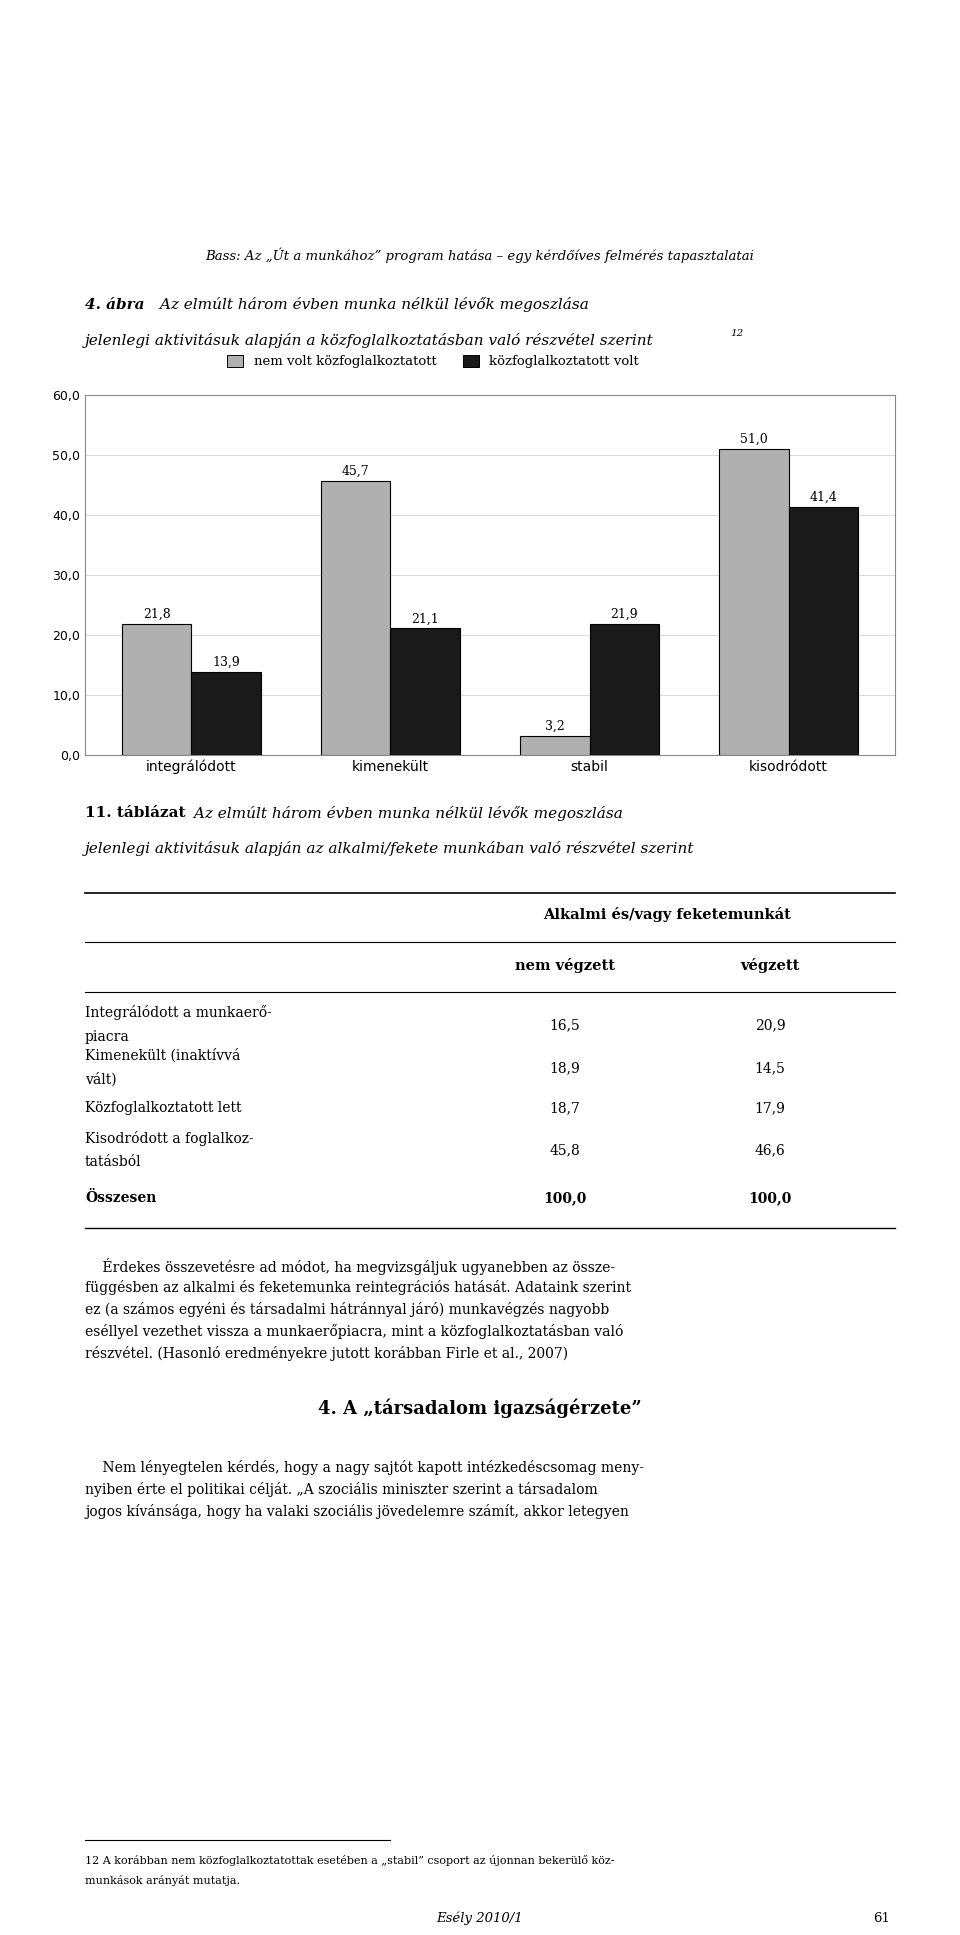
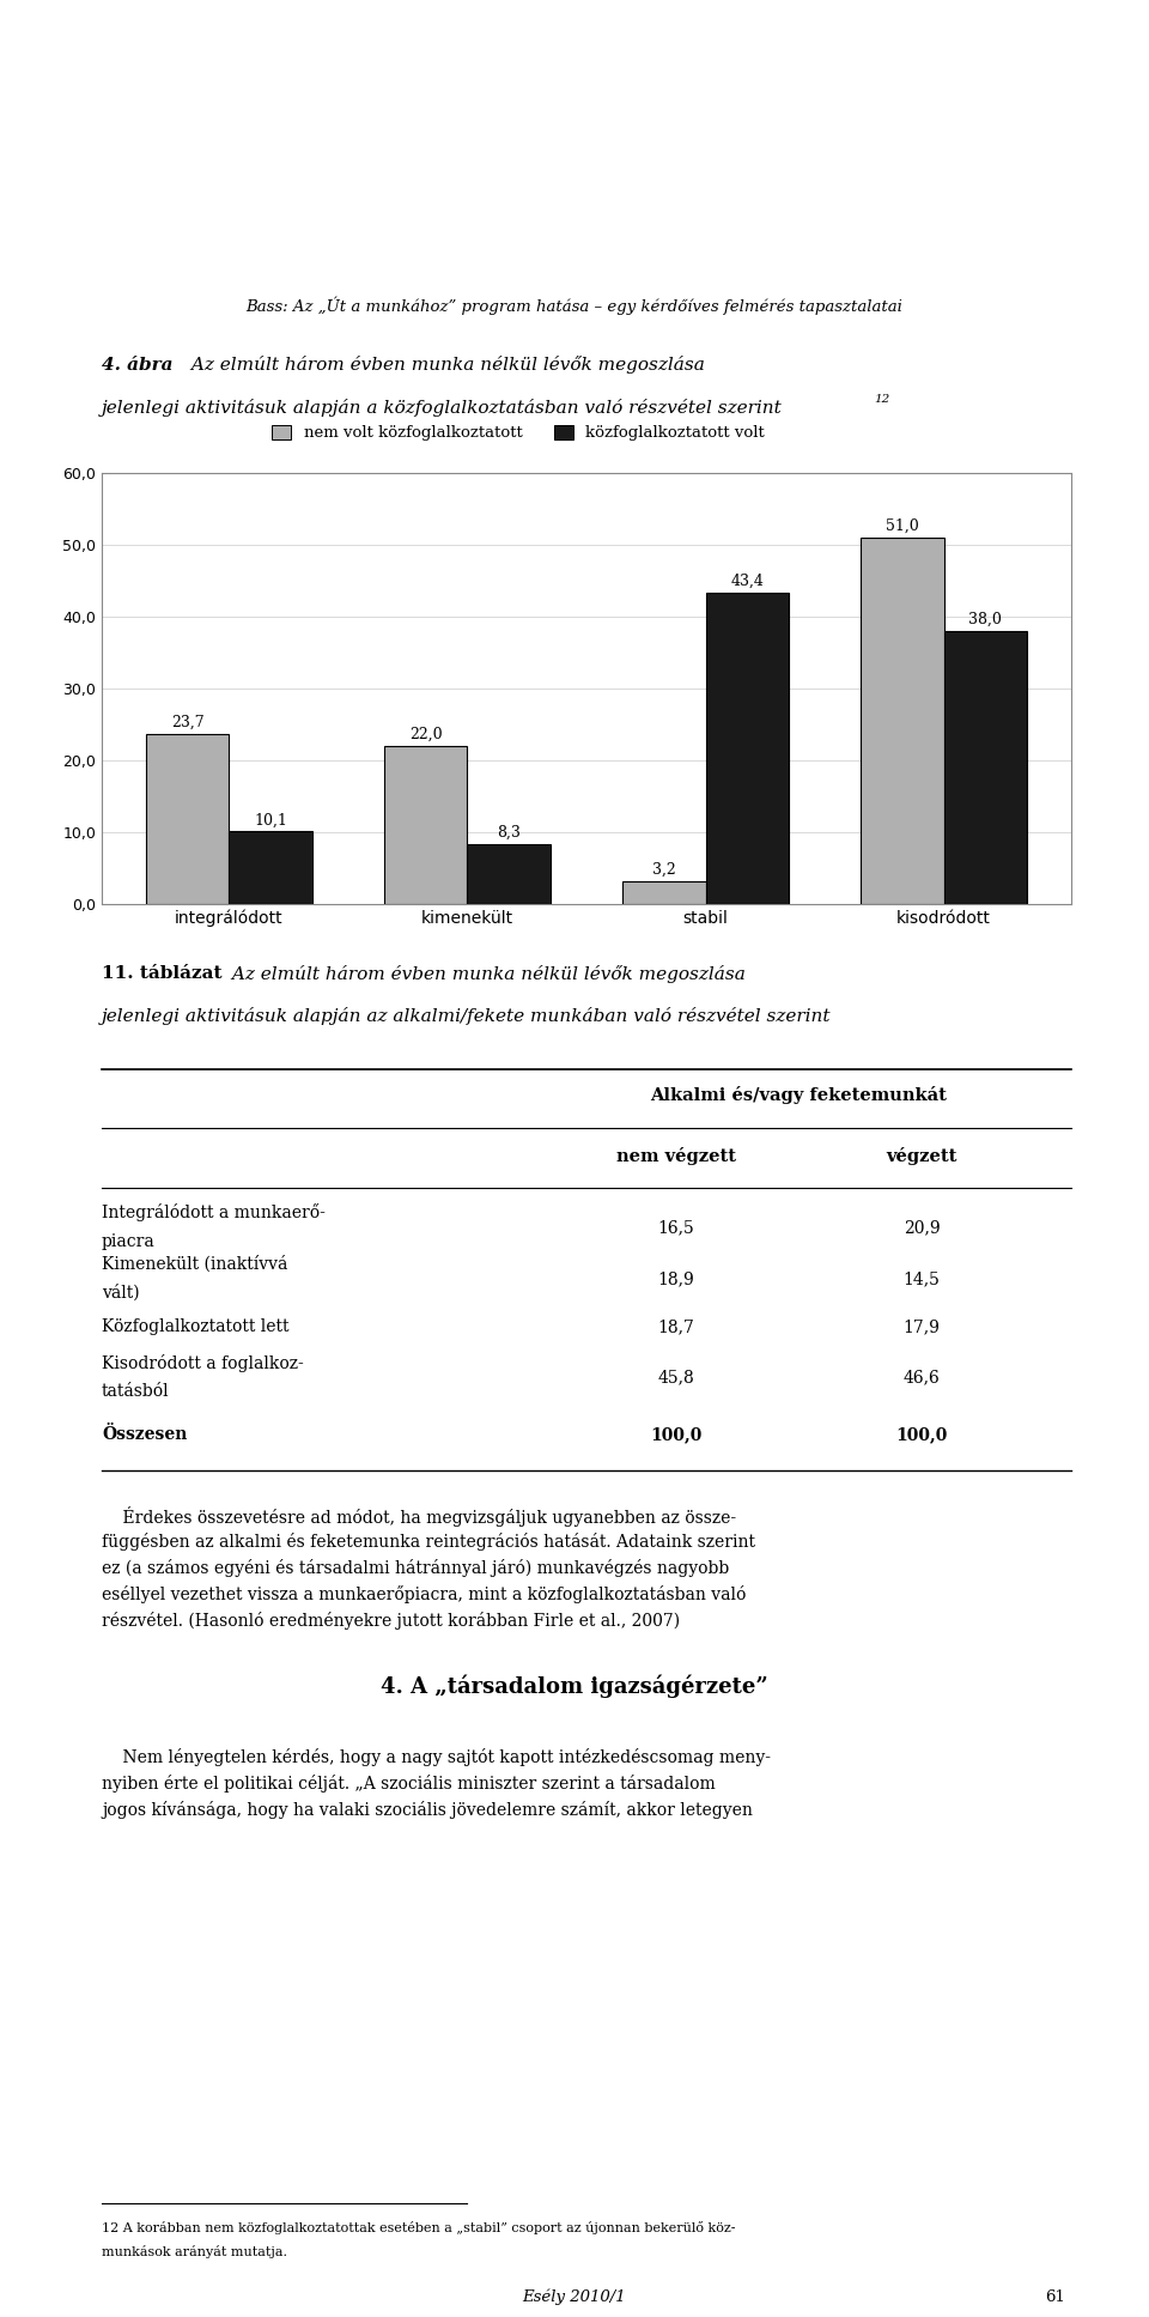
nem volt közfoglalkoztatott/integrálódott: 21,8 -> 23,7
közfoglalkoztatott volt/integrálódott: 13,9 -> 10,1
nem volt közfoglalkoztatott/kimenekült: 45,7 -> 22,0
közfoglalkoztatott volt/kimenekült: 21,1 -> 8,3
közfoglalkoztatott volt/stabil: 21,9 -> 43,4
közfoglalkoztatott volt/kisodródott: 41,4 -> 38,0
